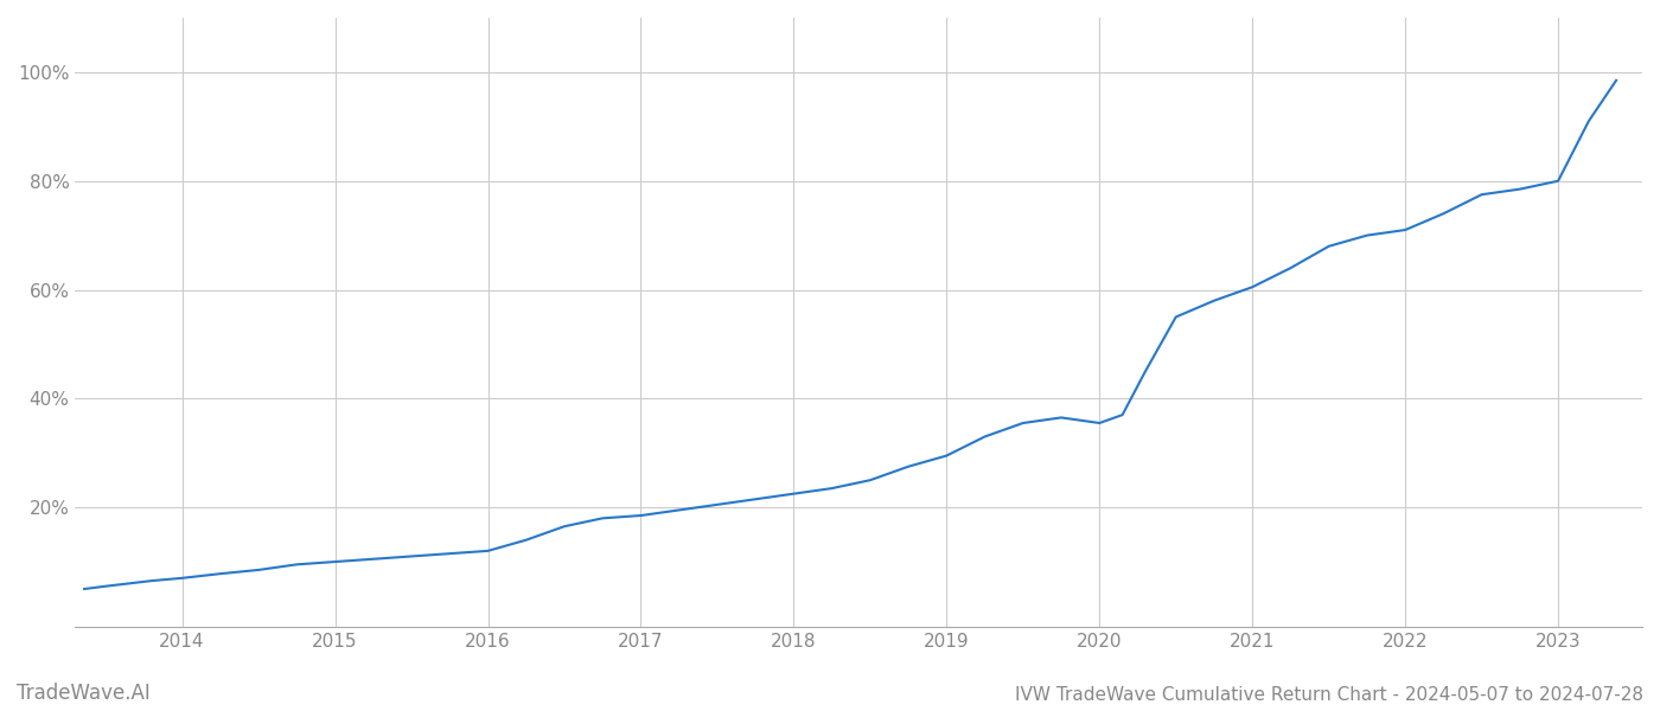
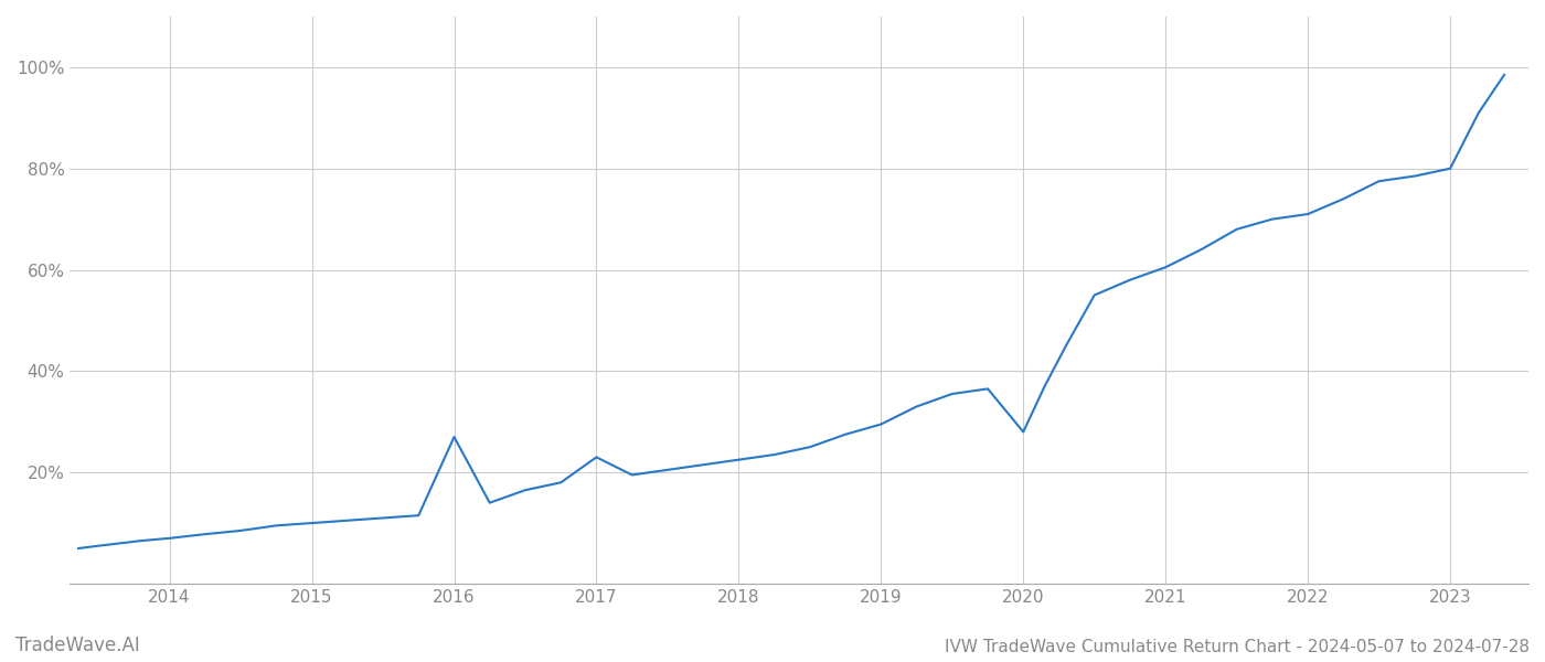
2016: 12.0% -> 27.0%
2017: 18.5% -> 23.0%
2020: 35.5% -> 28.0%
